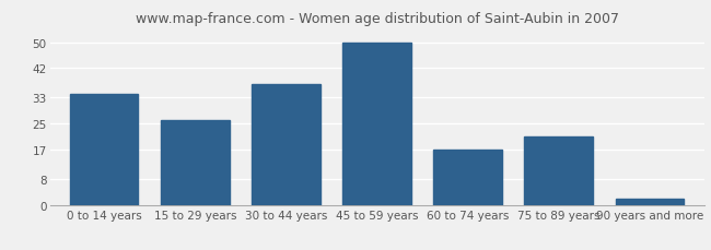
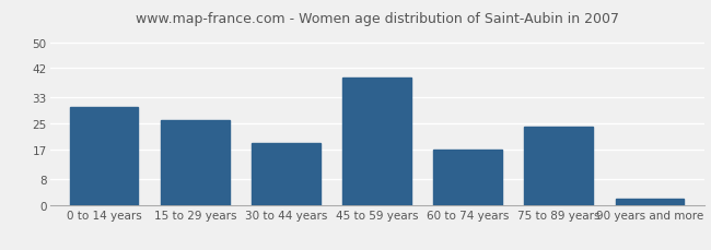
0 to 14 years: 34 -> 30
30 to 44 years: 37 -> 19
45 to 59 years: 50 -> 39
75 to 89 years: 21 -> 24
